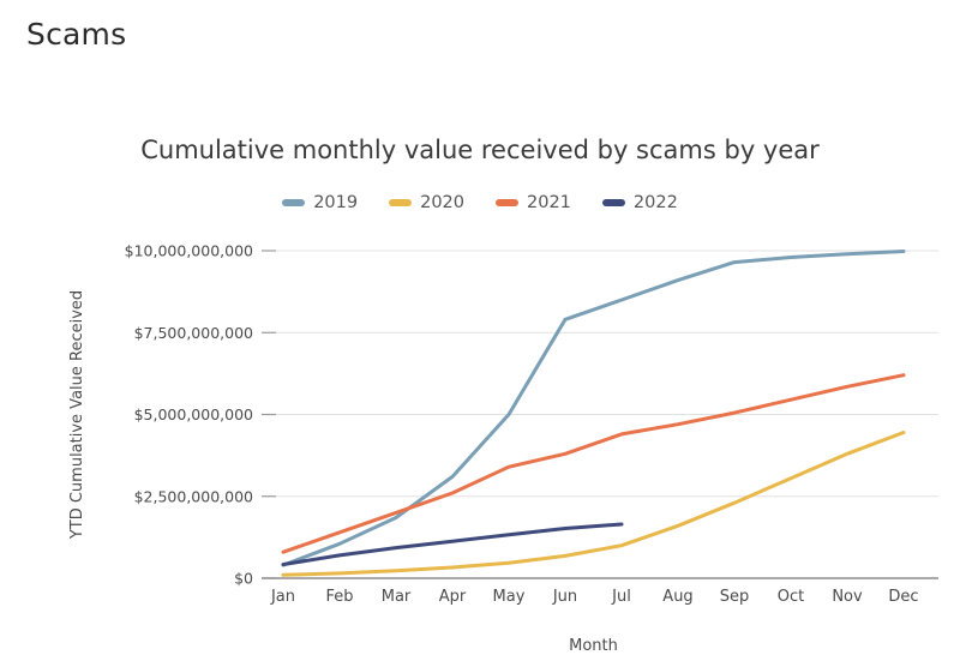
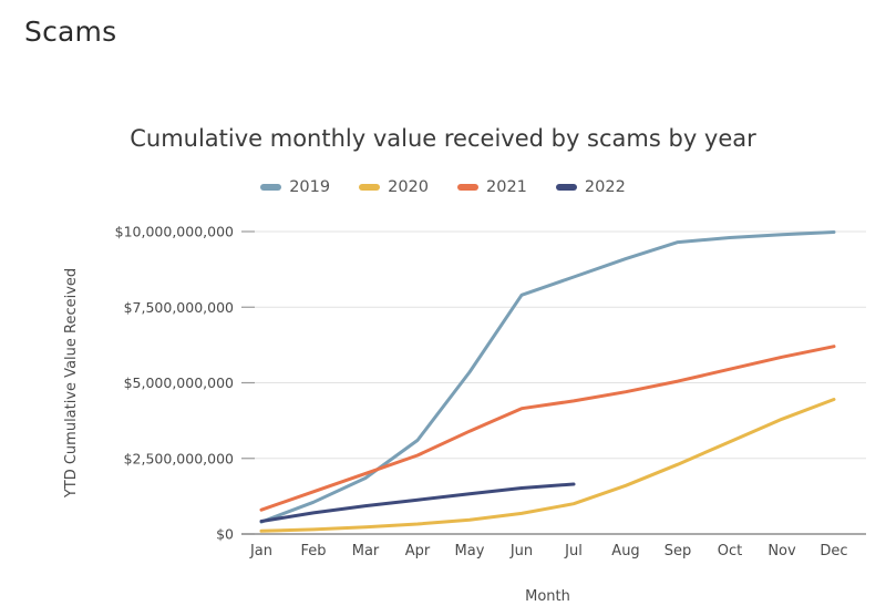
2019/May: $5000000000 -> $5400000000
2021/Jun: $3800000000 -> $4200000000
